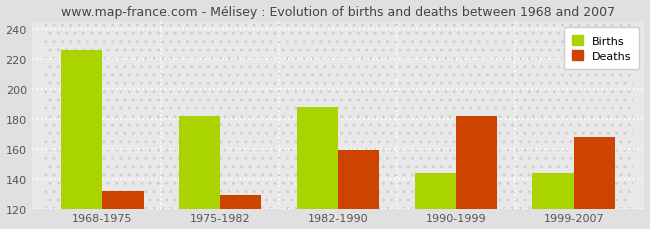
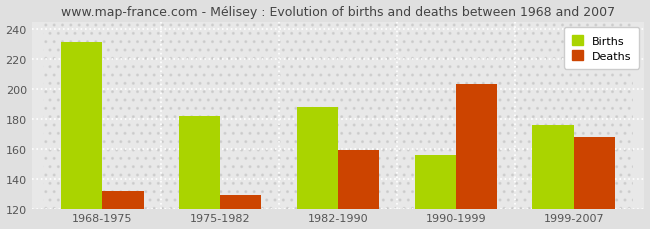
Births/1968-1975: 226 -> 231
Births/1990-1999: 144 -> 156
Deaths/1990-1999: 182 -> 203
Births/1999-2007: 144 -> 176
